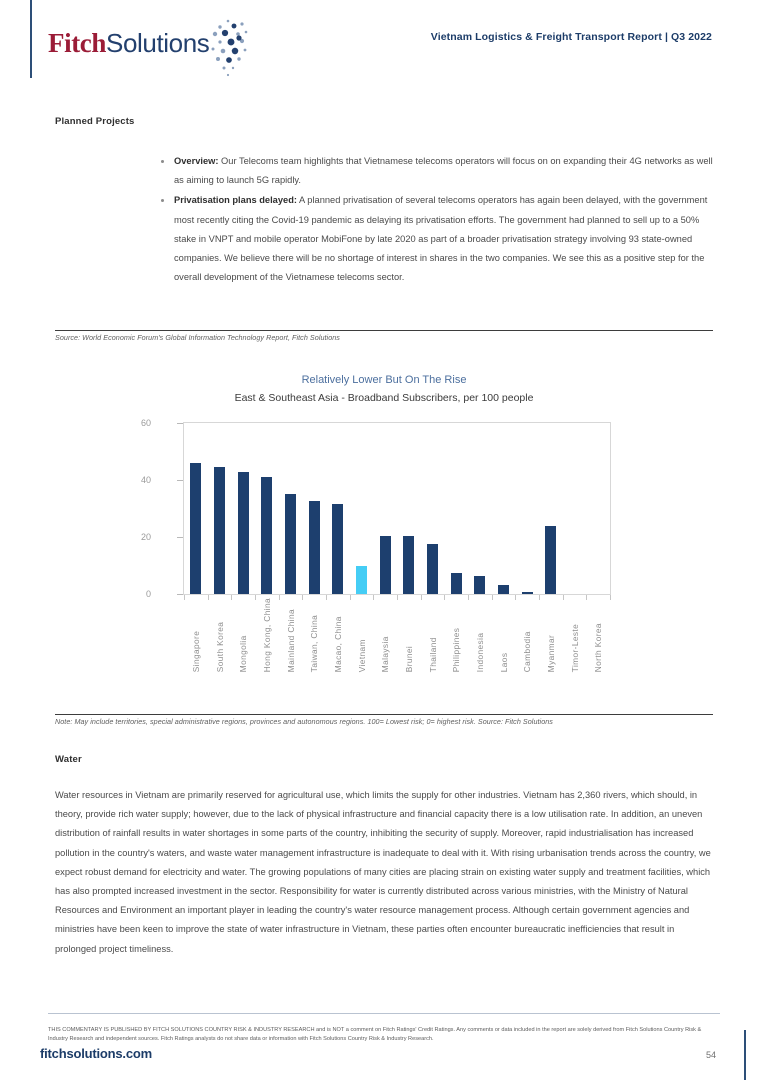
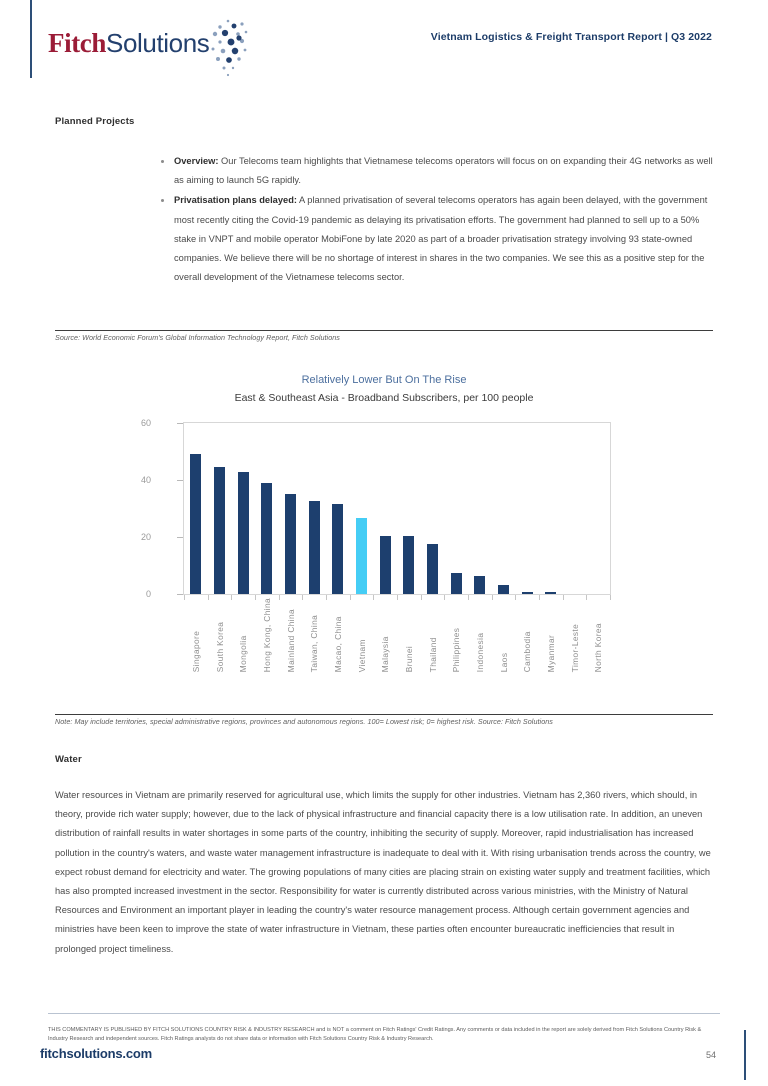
Singapore: 46 -> 49
Hong Kong, China: 41 -> 39
Vietnam: 10 -> 27
Myanmar: 24 -> 1
